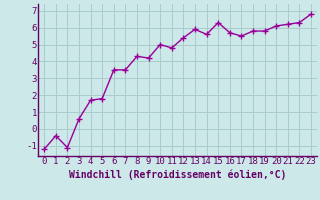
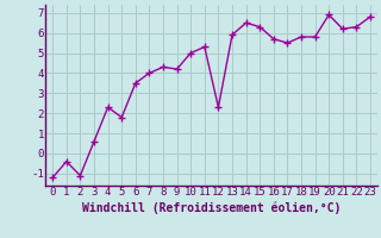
4: 1.7 -> 2.3
7: 3.5 -> 4.0
11: 4.8 -> 5.3
12: 5.4 -> 2.3
14: 5.6 -> 6.5
20: 6.1 -> 6.9
